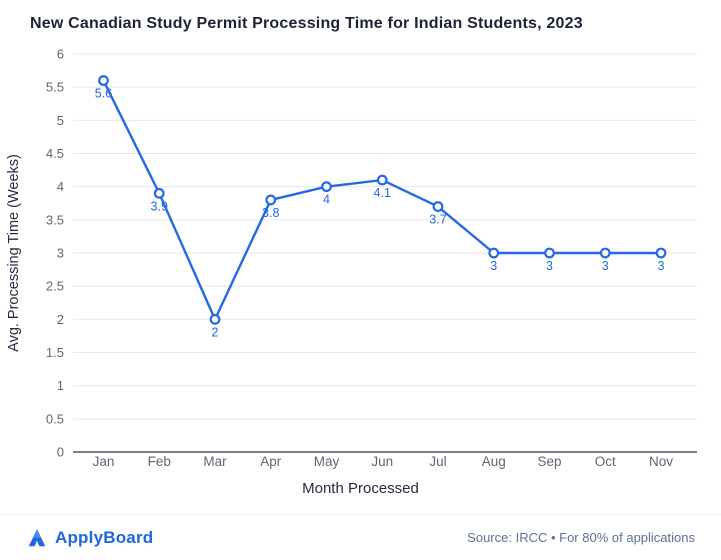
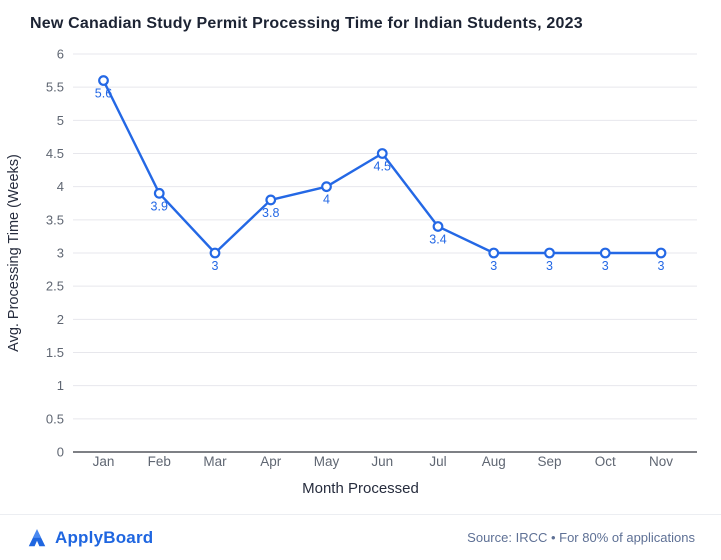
Mar: 2 -> 3
Jun: 4.1 -> 4.5
Jul: 3.7 -> 3.4
